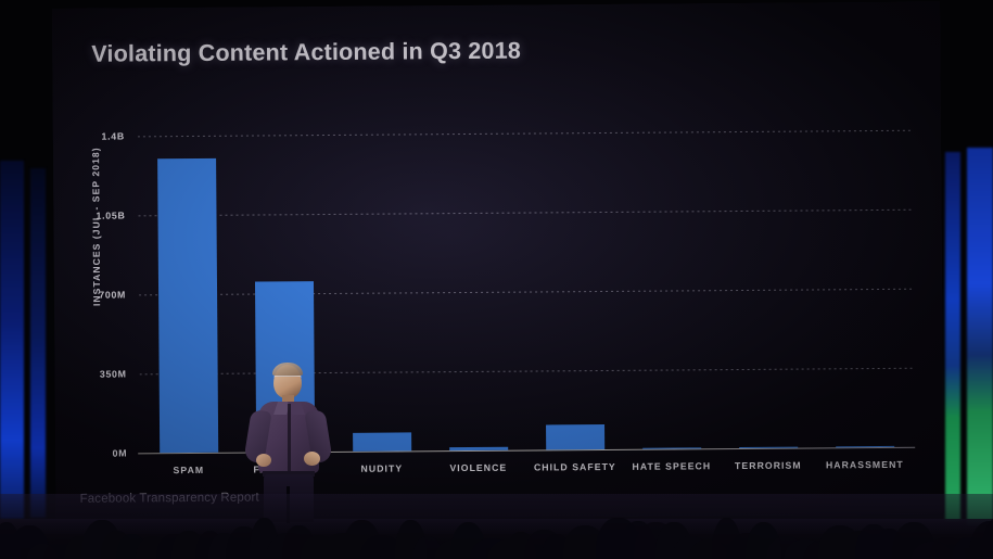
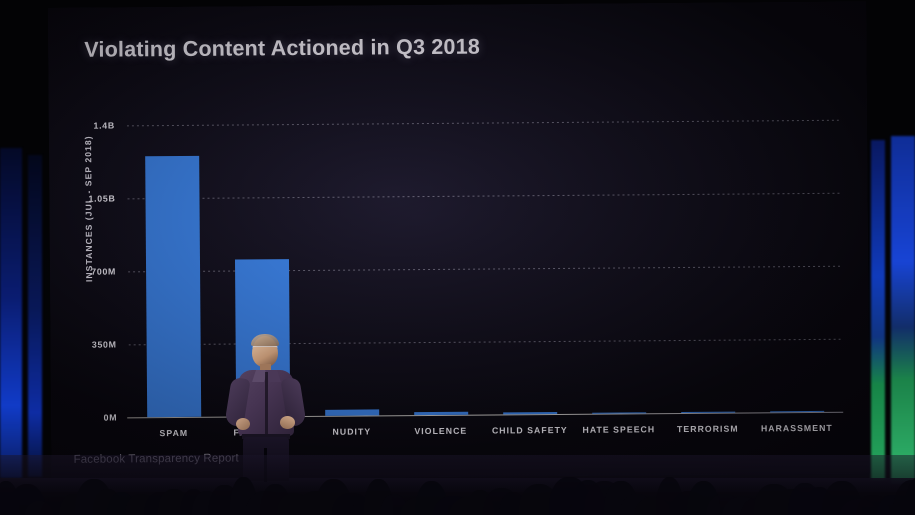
SPAM: 1300M -> 1250M
NUDITY: 80M -> 30M
CHILD SAFETY: 110M -> 10M
